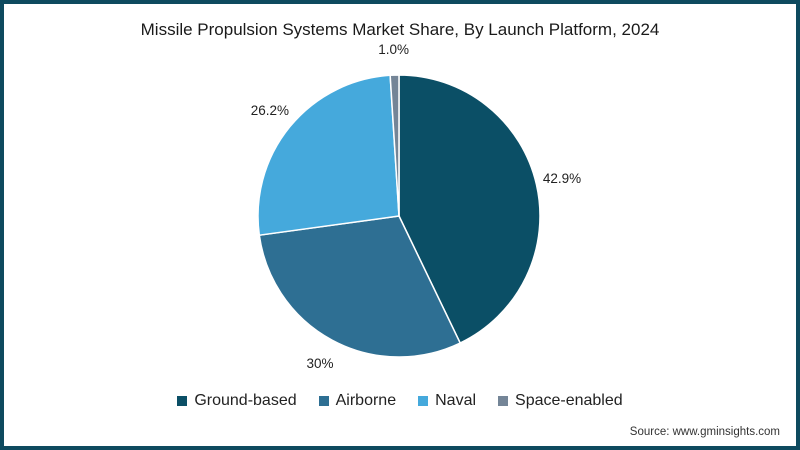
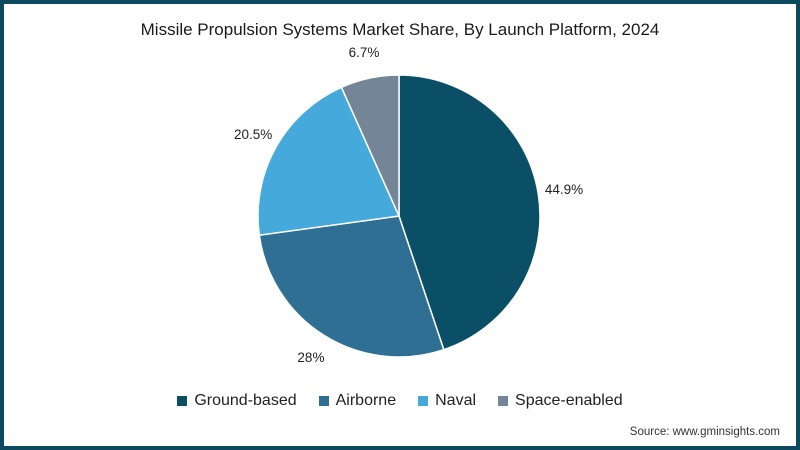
Ground-based: 42.9% -> 44.9%
Airborne: 30% -> 28%
Naval: 26.2% -> 20.5%
Space-enabled: 1.0% -> 6.7%
